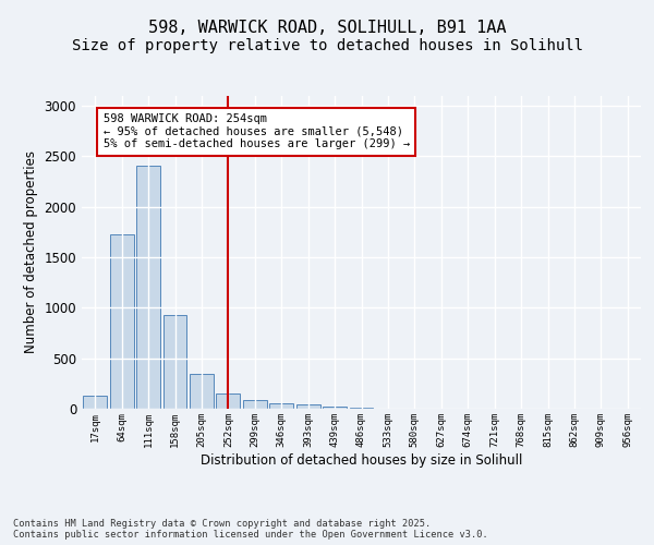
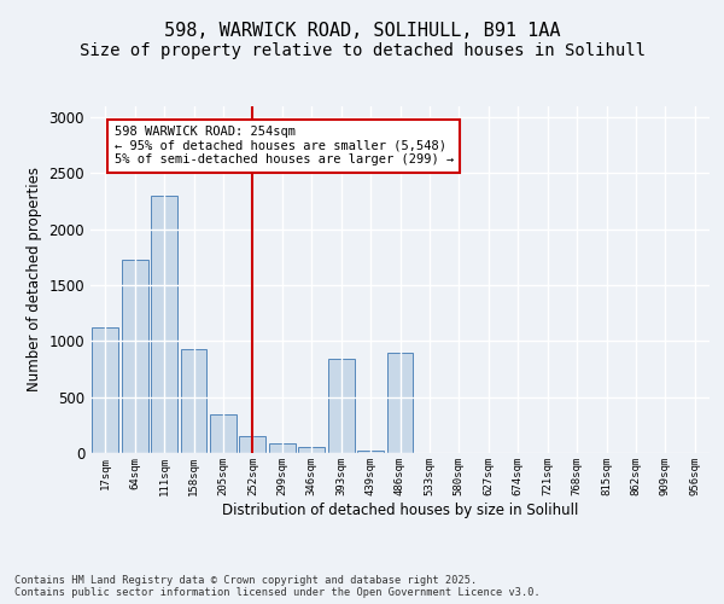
17sqm: 130 -> 1120
111sqm: 2400 -> 2300
393sqm: 40 -> 840
486sqm: 10 -> 900
